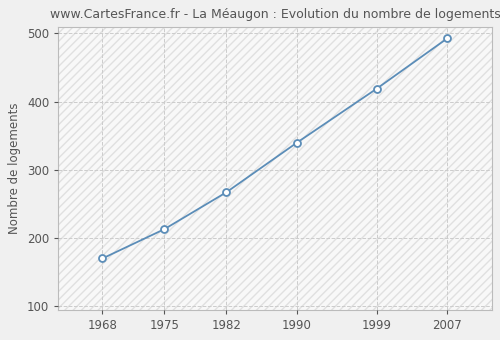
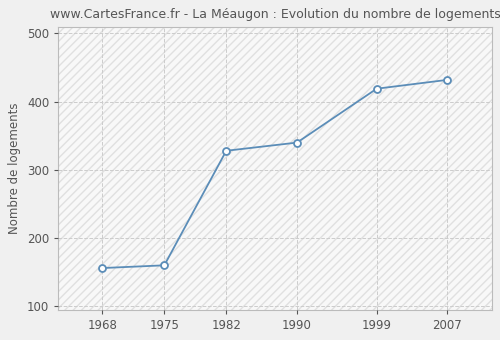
1968: 170 -> 156
1975: 213 -> 160
1982: 267 -> 328
2007: 493 -> 432
